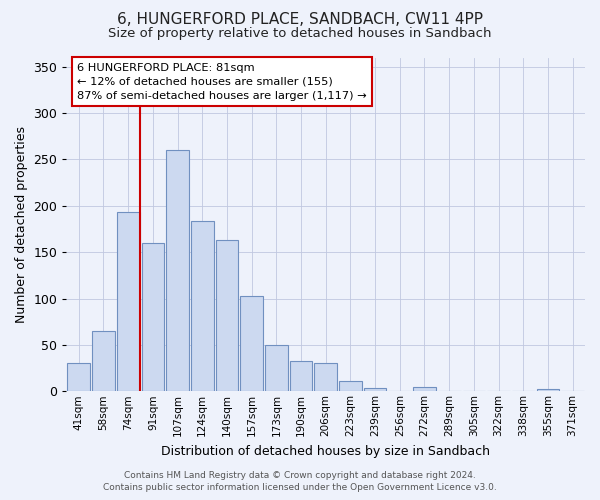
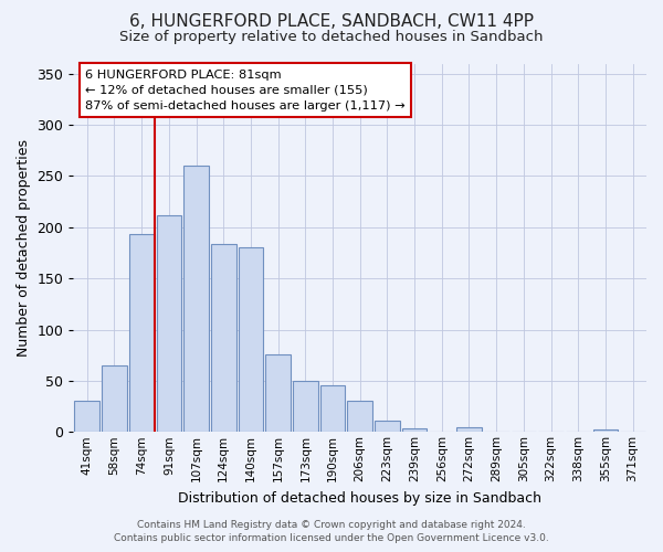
91sqm: 160 -> 212
140sqm: 163 -> 180
157sqm: 103 -> 76
190sqm: 33 -> 46
